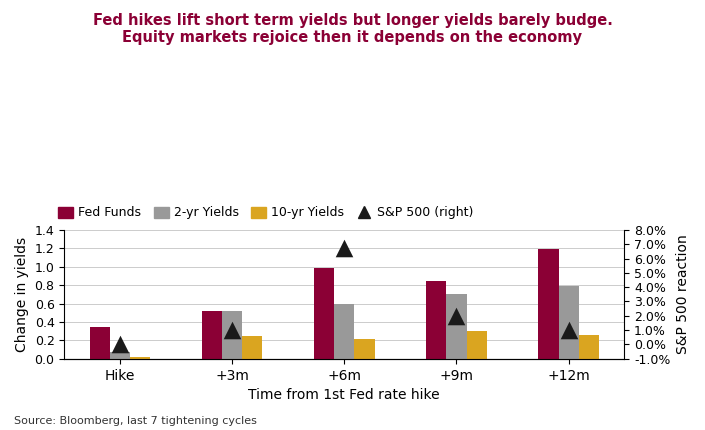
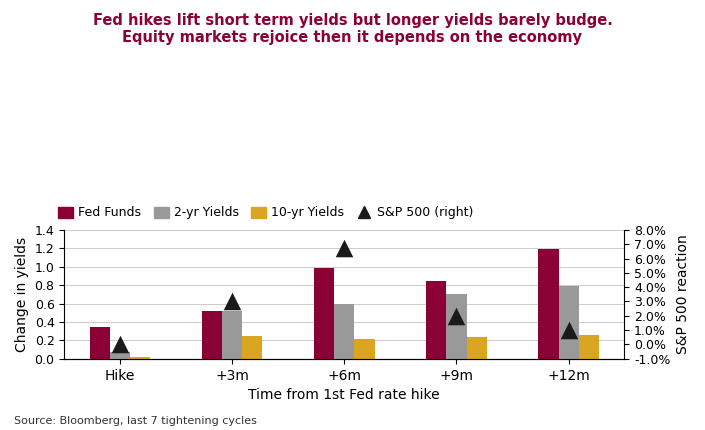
S&P 500 (right)/+3m: 1.0% -> 3.0%
10-yr Yields/+9m: 0.30 -> 0.24
